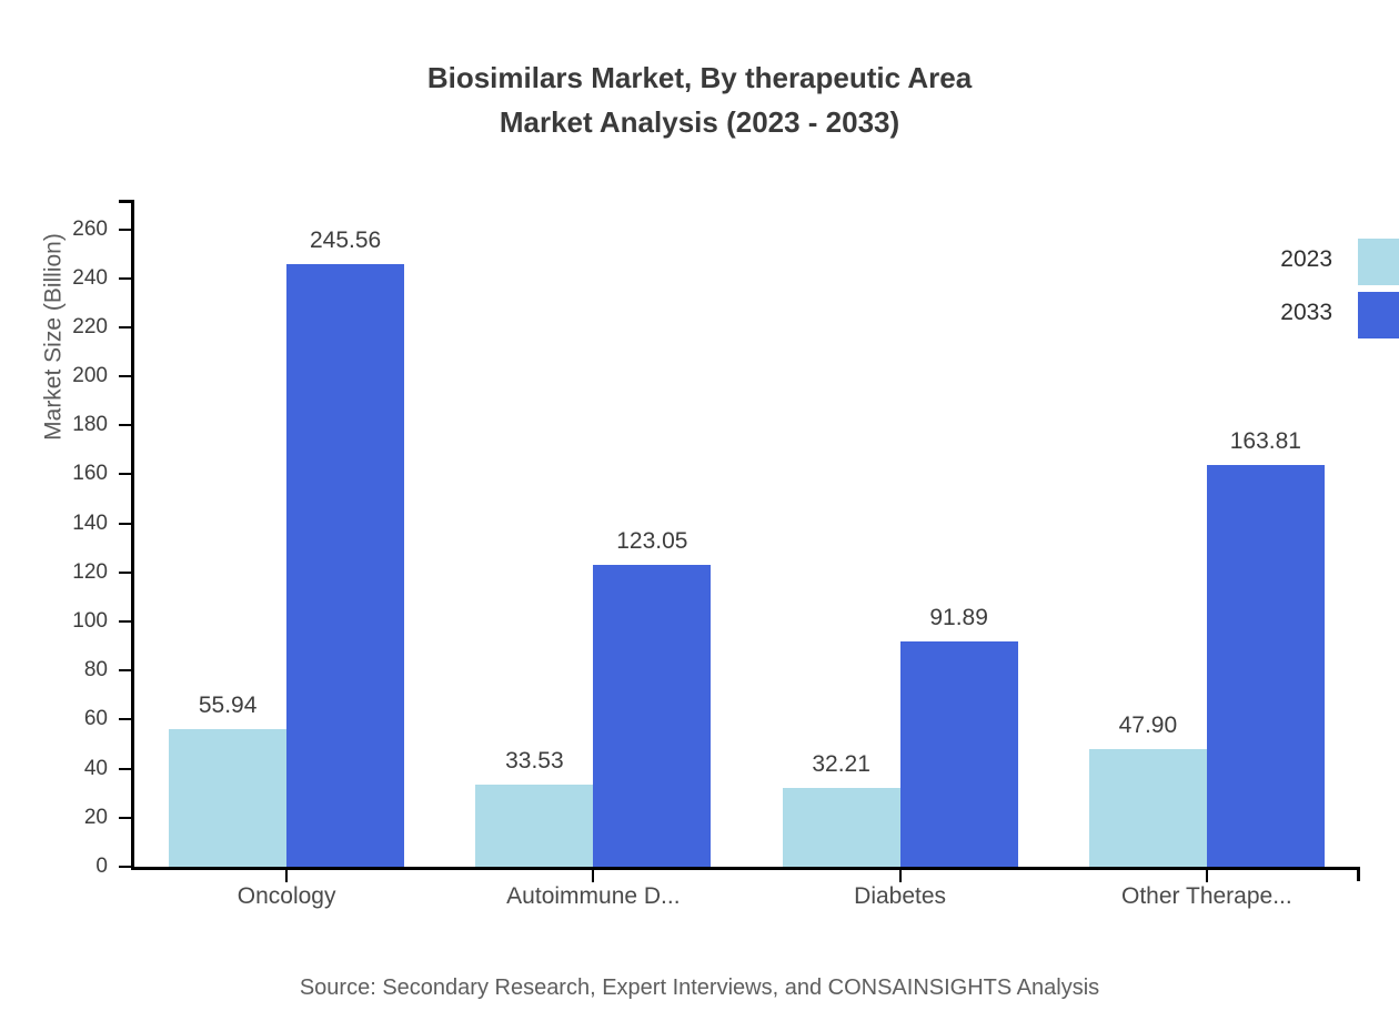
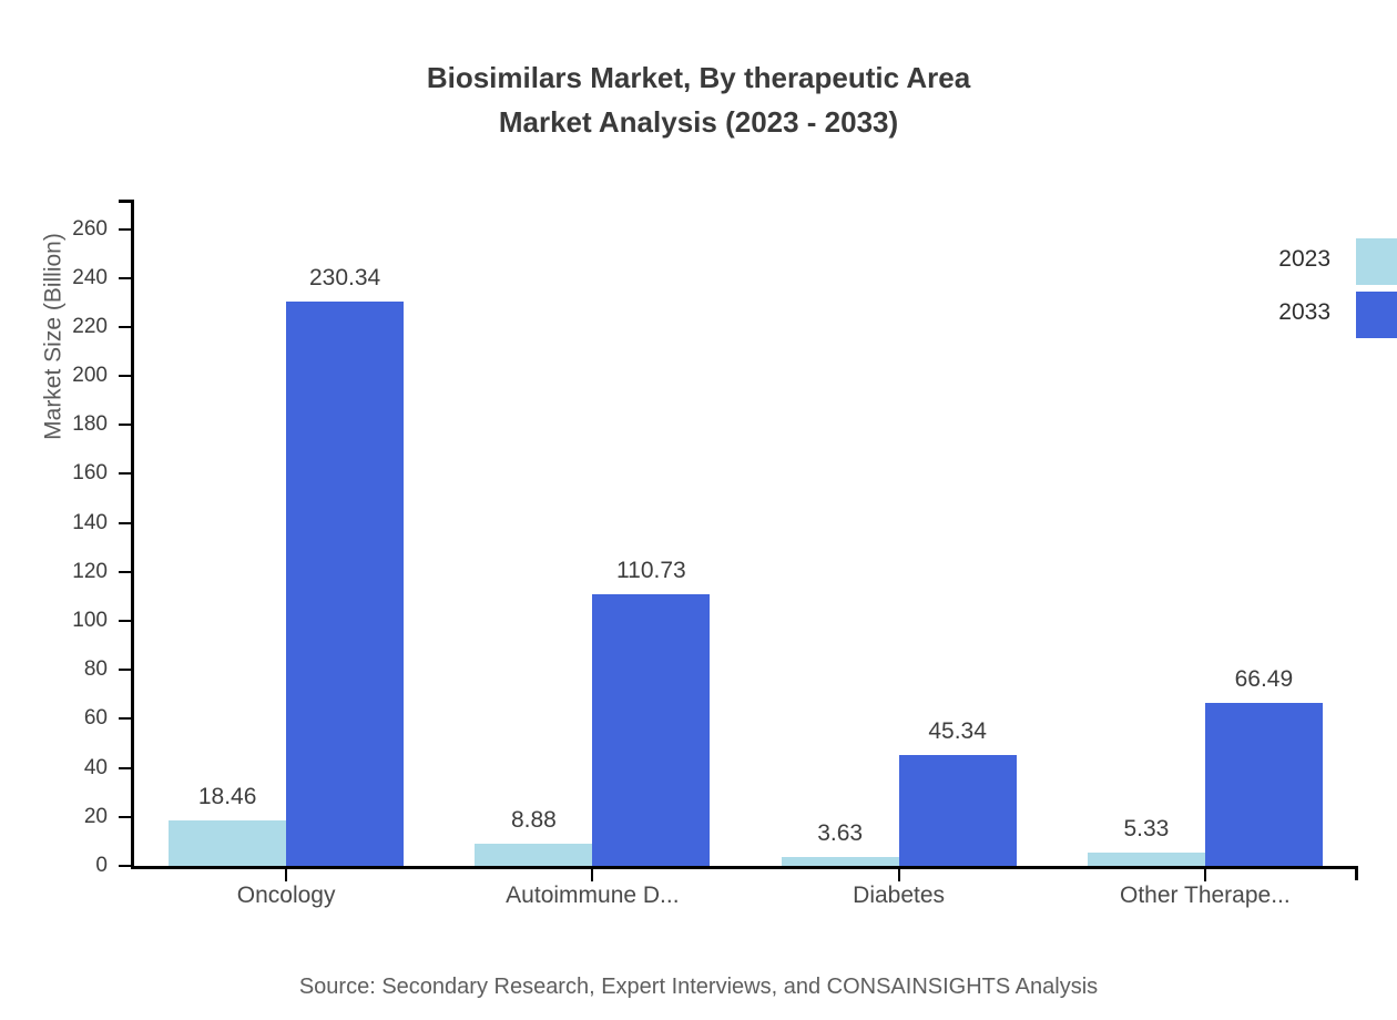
2023/Oncology: 55.94 -> 18.46
2033/Oncology: 245.56 -> 230.34
2023/Autoimmune D...: 33.53 -> 8.88
2033/Autoimmune D...: 123.05 -> 110.73
2023/Diabetes: 32.21 -> 3.63
2033/Diabetes: 91.89 -> 45.34
2023/Other Therape...: 47.90 -> 5.33
2033/Other Therape...: 163.81 -> 66.49
